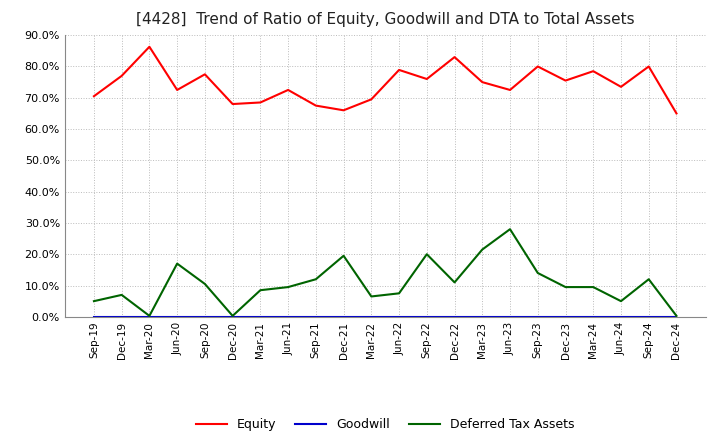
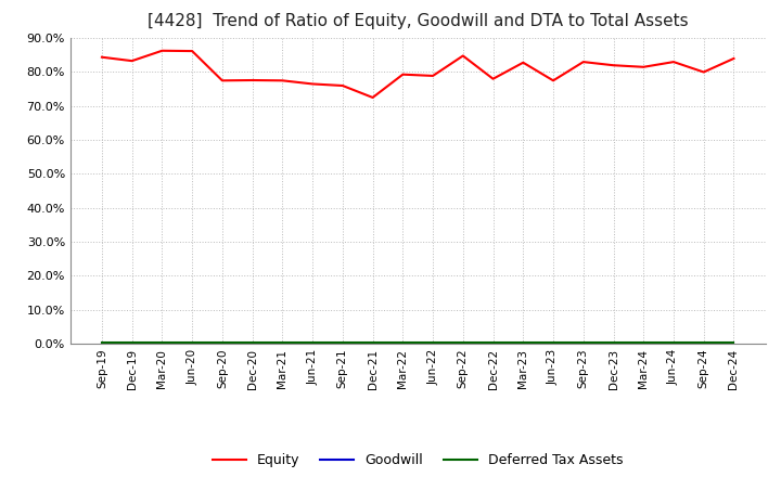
Equity/Sep-19: 70.5% -> 84.4%
Deferred Tax Assets/Sep-19: 5.0% -> 0.3%
Equity/Dec-19: 77.0% -> 83.3%
Deferred Tax Assets/Dec-19: 7.0% -> 0.3%
Equity/Jun-20: 72.5% -> 86.2%
Deferred Tax Assets/Jun-20: 17.0% -> 0.3%
Deferred Tax Assets/Sep-20: 10.5% -> 0.3%
Equity/Dec-20: 68.0% -> 77.6%
Equity/Mar-21: 68.5% -> 77.5%
Deferred Tax Assets/Mar-21: 8.5% -> 0.3%
Equity/Jun-21: 72.5% -> 76.5%
Deferred Tax Assets/Jun-21: 9.5% -> 0.3%
Equity/Sep-21: 67.5% -> 76.0%
Deferred Tax Assets/Sep-21: 12.0% -> 0.3%
Equity/Dec-21: 66.0% -> 72.5%
Deferred Tax Assets/Dec-21: 19.5% -> 0.3%
Equity/Mar-22: 69.5% -> 79.3%
Deferred Tax Assets/Mar-22: 6.5% -> 0.3%
Deferred Tax Assets/Jun-22: 7.5% -> 0.3%
Equity/Sep-22: 76.0% -> 84.8%
Deferred Tax Assets/Sep-22: 20.0% -> 0.3%
Equity/Dec-22: 83.0% -> 78.0%
Deferred Tax Assets/Dec-22: 11.0% -> 0.3%
Equity/Mar-23: 75.0% -> 82.8%
Deferred Tax Assets/Mar-23: 21.5% -> 0.3%
Equity/Jun-23: 72.5% -> 77.5%
Deferred Tax Assets/Jun-23: 28.0% -> 0.3%
Equity/Sep-23: 80.0% -> 83.0%
Deferred Tax Assets/Sep-23: 14.0% -> 0.3%
Equity/Dec-23: 75.5% -> 82.0%
Deferred Tax Assets/Dec-23: 9.5% -> 0.3%
Equity/Mar-24: 78.5% -> 81.5%
Deferred Tax Assets/Mar-24: 9.5% -> 0.3%
Equity/Jun-24: 73.5% -> 83.0%
Deferred Tax Assets/Jun-24: 5.0% -> 0.3%
Deferred Tax Assets/Sep-24: 12.0% -> 0.3%
Equity/Dec-24: 65.0% -> 84.0%
